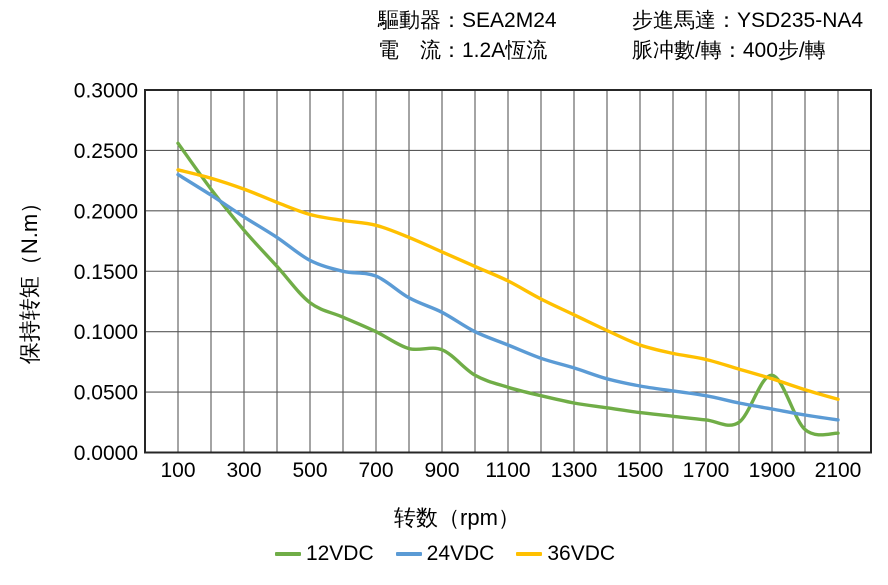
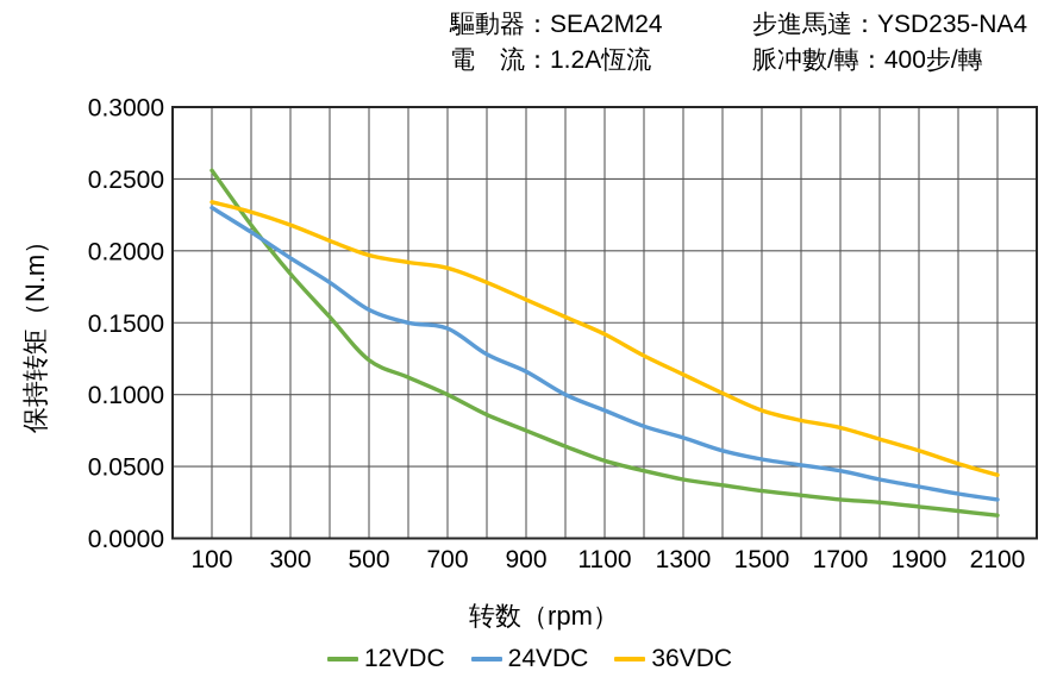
12VDC/900: 0.085 -> 0.075
12VDC/1900: 0.064 -> 0.022
